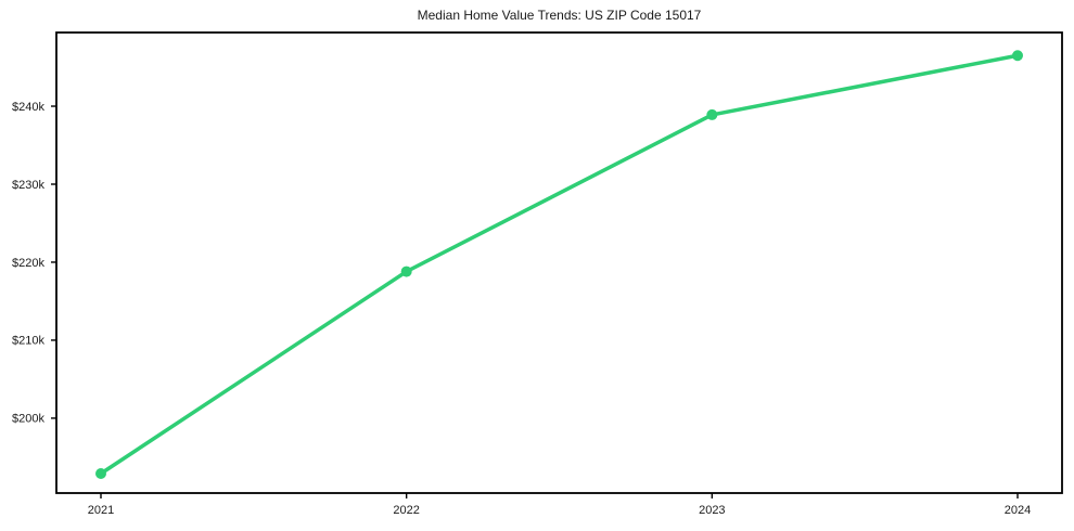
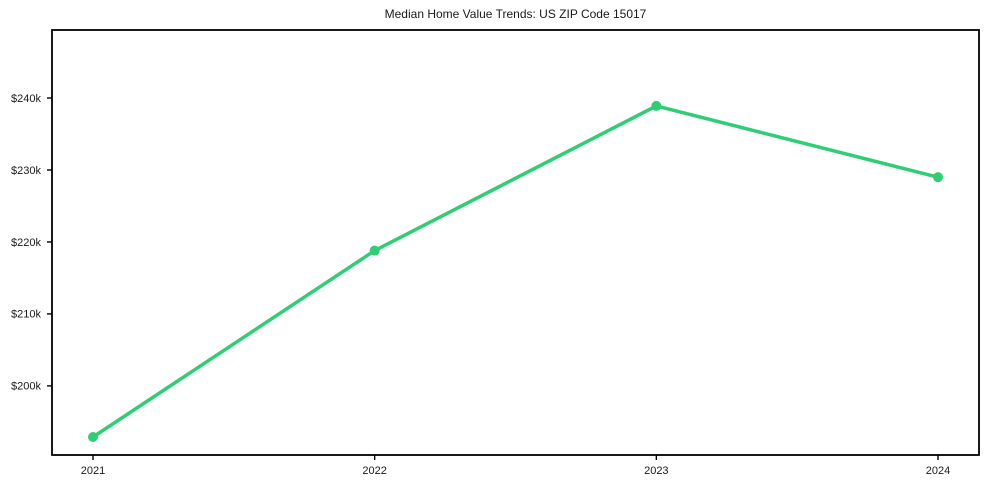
2024: $246k -> $229k
